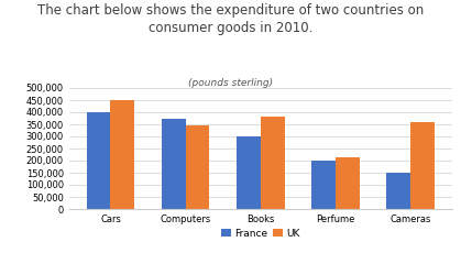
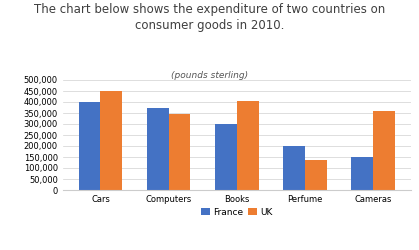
UK/Books: 380,000 -> 405,000
UK/Perfume: 215,000 -> 135,000
